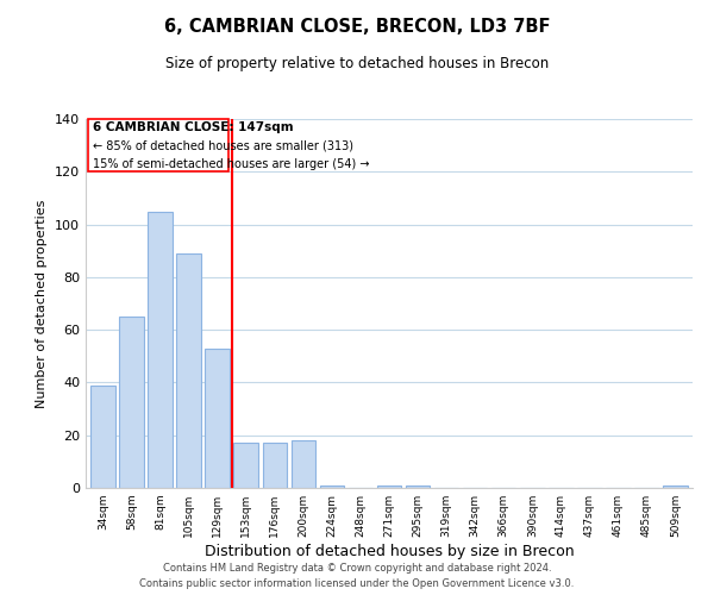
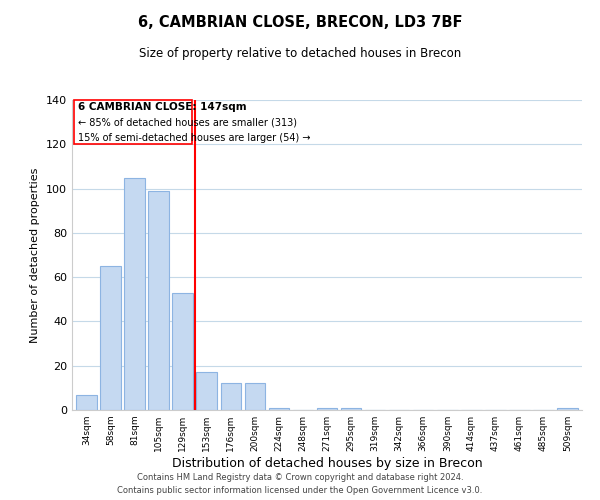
34sqm: 39 -> 7
105sqm: 89 -> 99
176sqm: 17 -> 12
200sqm: 18 -> 12
